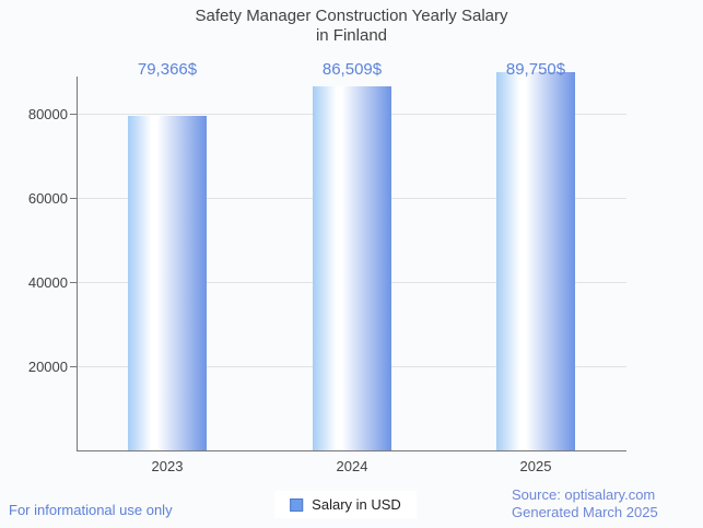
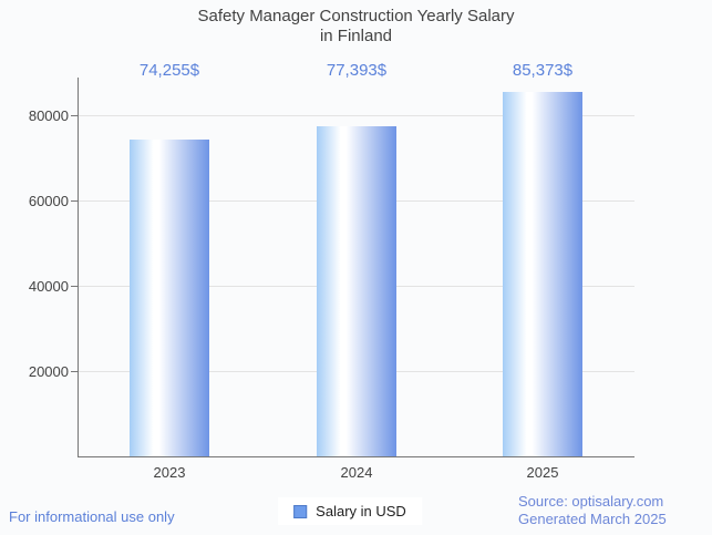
2023: 79,366 -> 74,255
2024: 86,509 -> 77,393
2025: 89,750 -> 85,373
